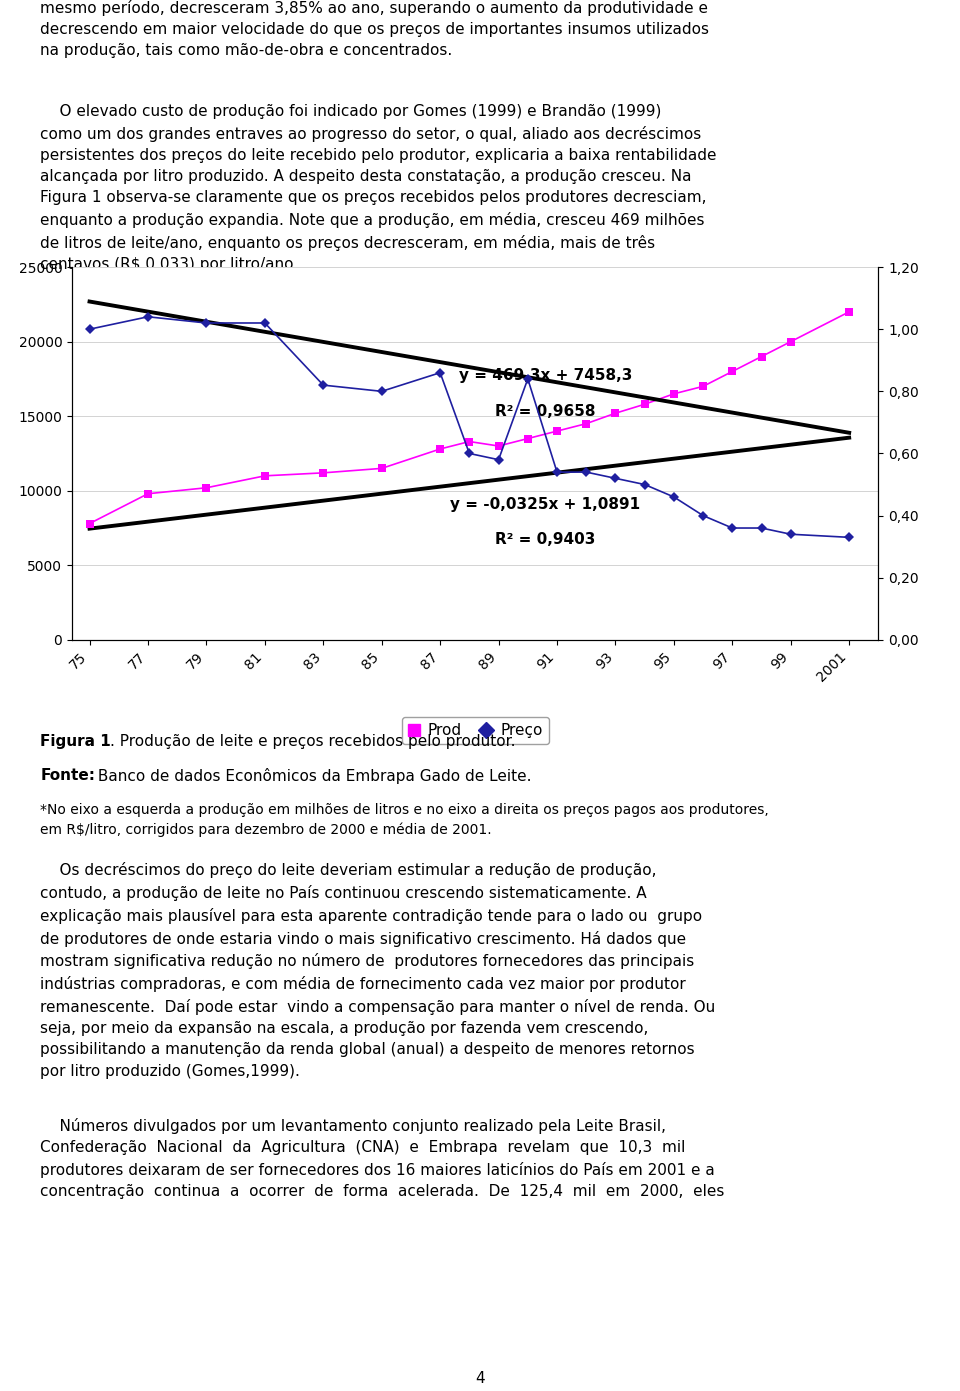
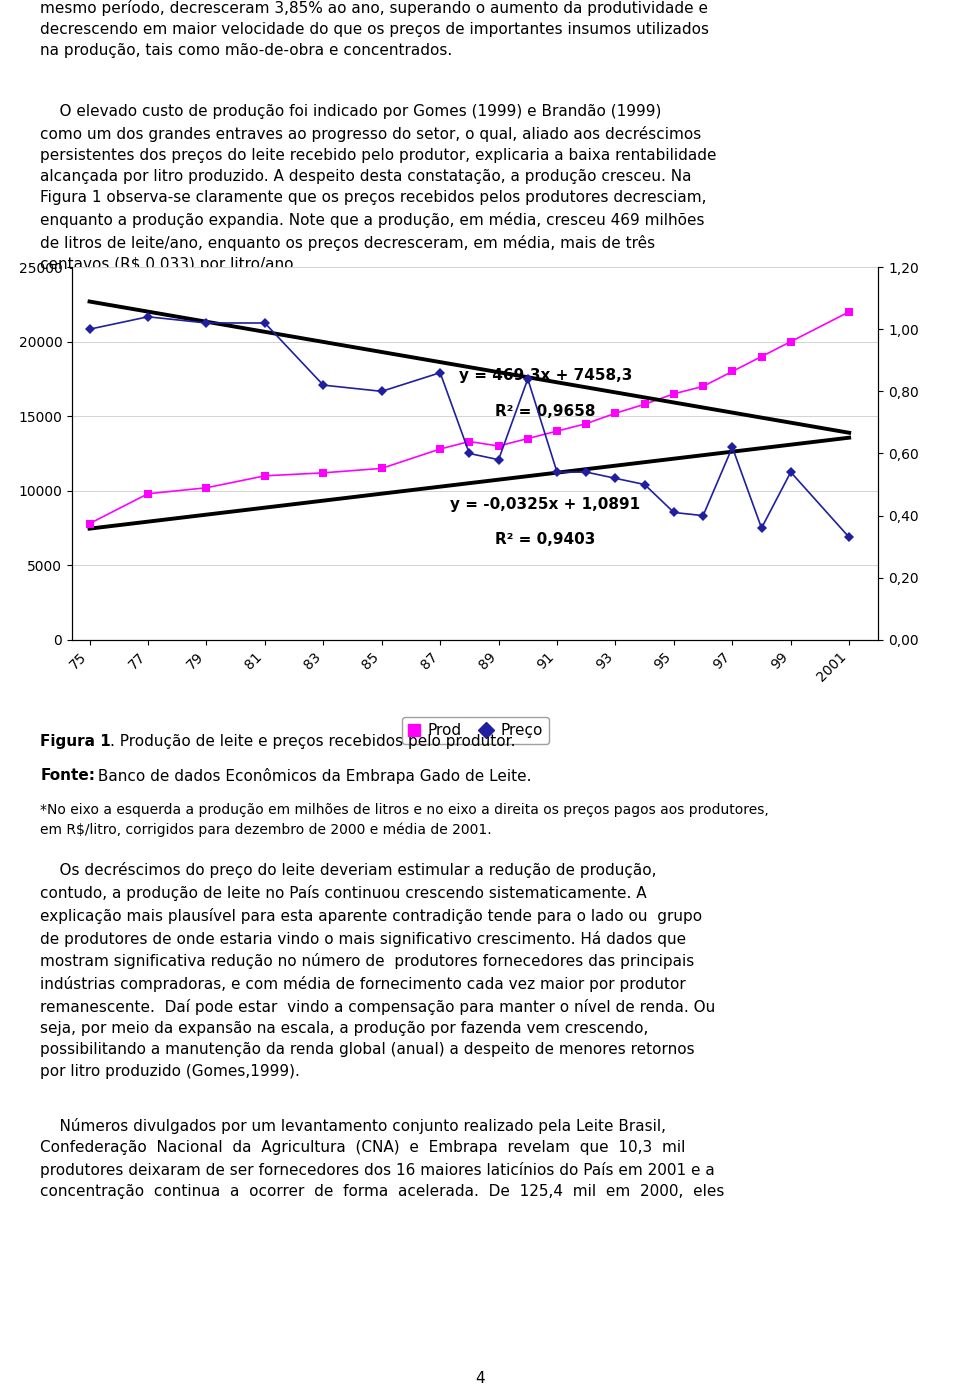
Preço/95: 0,46 -> 0,41
Preço/97: 0,36 -> 0,62
Preço/99: 0,34 -> 0,54
